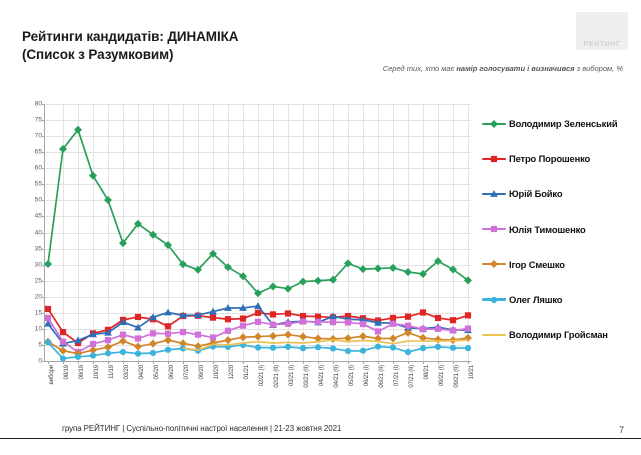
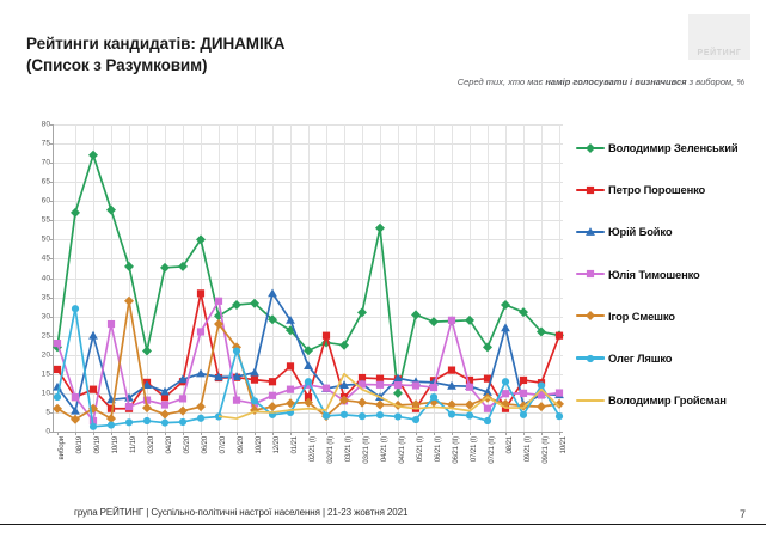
Володимир Зеленський/вибори: 30 -> 22
Юлія Тимошенко/вибори: 13 -> 23
Олег Ляшко/вибори: 6 -> 9
Володимир Зеленський/08/19: 66 -> 57
Юлія Тимошенко/08/19: 6 -> 9
Олег Ляшко/08/19: 1 -> 32
Петро Порошенко/09/19: 6 -> 11
Юрій Бойко/09/19: 6 -> 25
Ігор Смешко/09/19: 2 -> 6
Петро Порошенко/10/19: 9 -> 6
Юлія Тимошенко/10/19: 5 -> 28
Володимир Зеленський/11/19: 50 -> 43
Петро Порошенко/11/19: 10 -> 6
Ігор Смешко/11/19: 4 -> 34
Володимир Зеленський/03/20: 37 -> 21
Петро Порошенко/04/20: 14 -> 9
Володимир Зеленський/05/20: 39 -> 43
Володимир Зеленський/06/20: 36 -> 50
Петро Порошенко/06/20: 11 -> 36
Юлія Тимошенко/06/20: 8 -> 26
Юлія Тимошенко/07/20: 9 -> 34
Ігор Смешко/07/20: 6 -> 28
Володимир Зеленський/09/20: 28 -> 33
Ігор Смешко/09/20: 5 -> 22
Олег Ляшко/09/20: 3 -> 21
Олег Ляшко/10/20: 4 -> 8
Юрій Бойко/12/20: 16 -> 36
Петро Порошенко/01/21: 13 -> 17
Юрій Бойко/01/21: 16 -> 29
Петро Порошенко/02/21 (I): 15 -> 9
Олег Ляшко/02/21 (I): 4 -> 13
Петро Порошенко/02/21 (II): 14 -> 25
Ігор Смешко/02/21 (II): 8 -> 4
Петро Порошенко/03/21 (I): 15 -> 9
Юлія Тимошенко/03/21 (I): 12 -> 8
Володимир Гройсман/03/21 (I): 6 -> 15
Володимир Зеленський/03/21 (II): 25 -> 31
Володимир Гройсман/03/21 (II): 6 -> 11
Володимир Зеленський/04/21 (I): 25 -> 53
Юрій Бойко/04/21 (I): 12 -> 9
Володимир Гройсман/04/21 (I): 6 -> 9
Володимир Зеленський/04/21 (II): 25 -> 10
Петро Порошенко/05/21 (I): 14 -> 6
Олег Ляшко/06/21 (I): 3 -> 9
Петро Порошенко/06/21 (II): 13 -> 16
Юлія Тимошенко/06/21 (II): 9 -> 29
Володимир Зеленський/07/21 (II): 28 -> 22
Юлія Тимошенко/07/21 (II): 11 -> 6
Володимир Гройсман/07/21 (II): 6 -> 9
Володимир Зеленський/08/21: 27 -> 33
Петро Порошенко/08/21: 15 -> 6
Юрій Бойко/08/21: 10 -> 27
Олег Ляшко/08/21: 4 -> 13
Юрій Бойко/09/21 (I): 10 -> 7
Володимир Зеленський/09/21 (II): 28 -> 26
Олег Ляшко/09/21 (II): 4 -> 12
Володимир Гройсман/09/21 (II): 6 -> 11
Петро Порошенко/10/21: 14 -> 25
